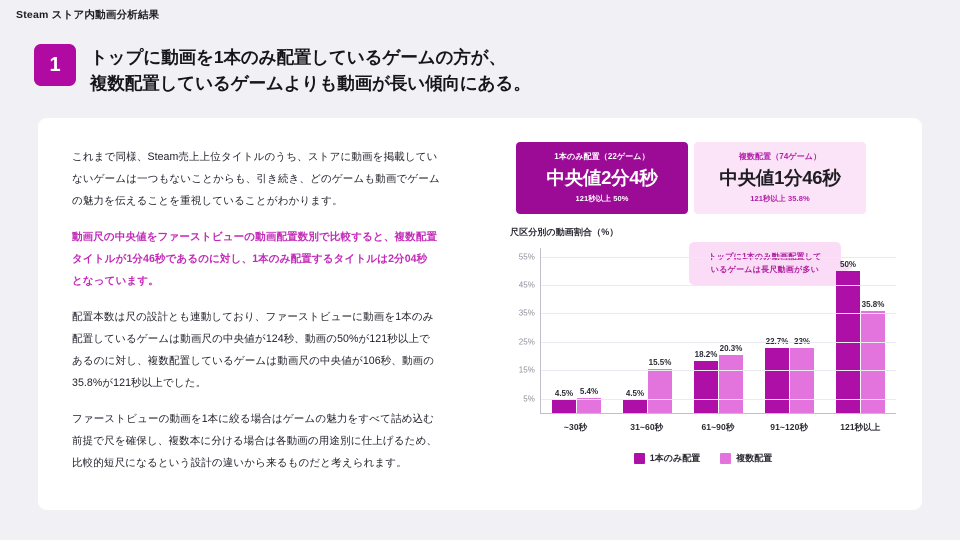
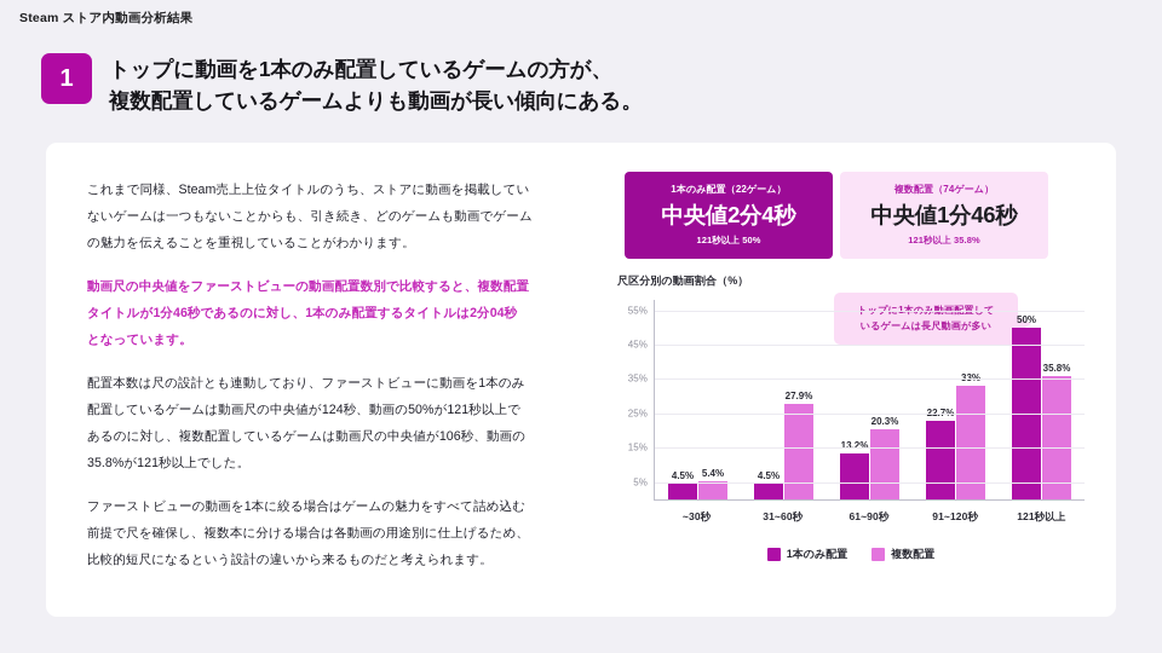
複数配置/31~60秒: 15.5% -> 27.9%
1本のみ配置/61~90秒: 18.2% -> 13.2%
複数配置/91~120秒: 23% -> 33%
